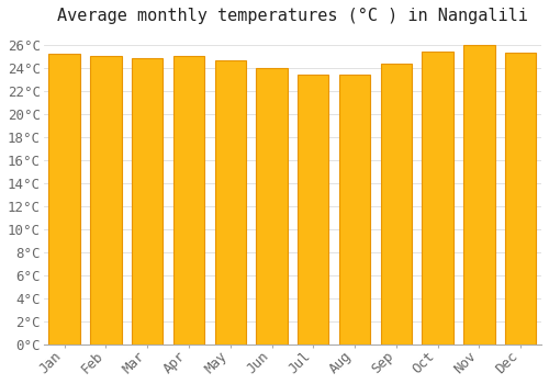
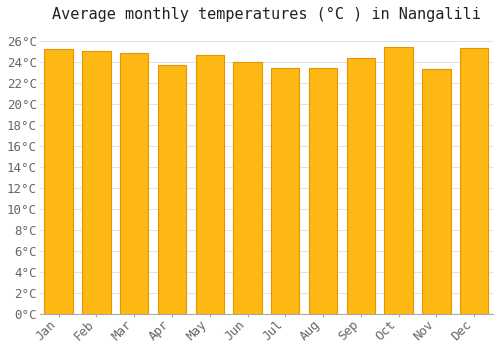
Apr: 25.0°C -> 23.7°C
Nov: 26.0°C -> 23.3°C
